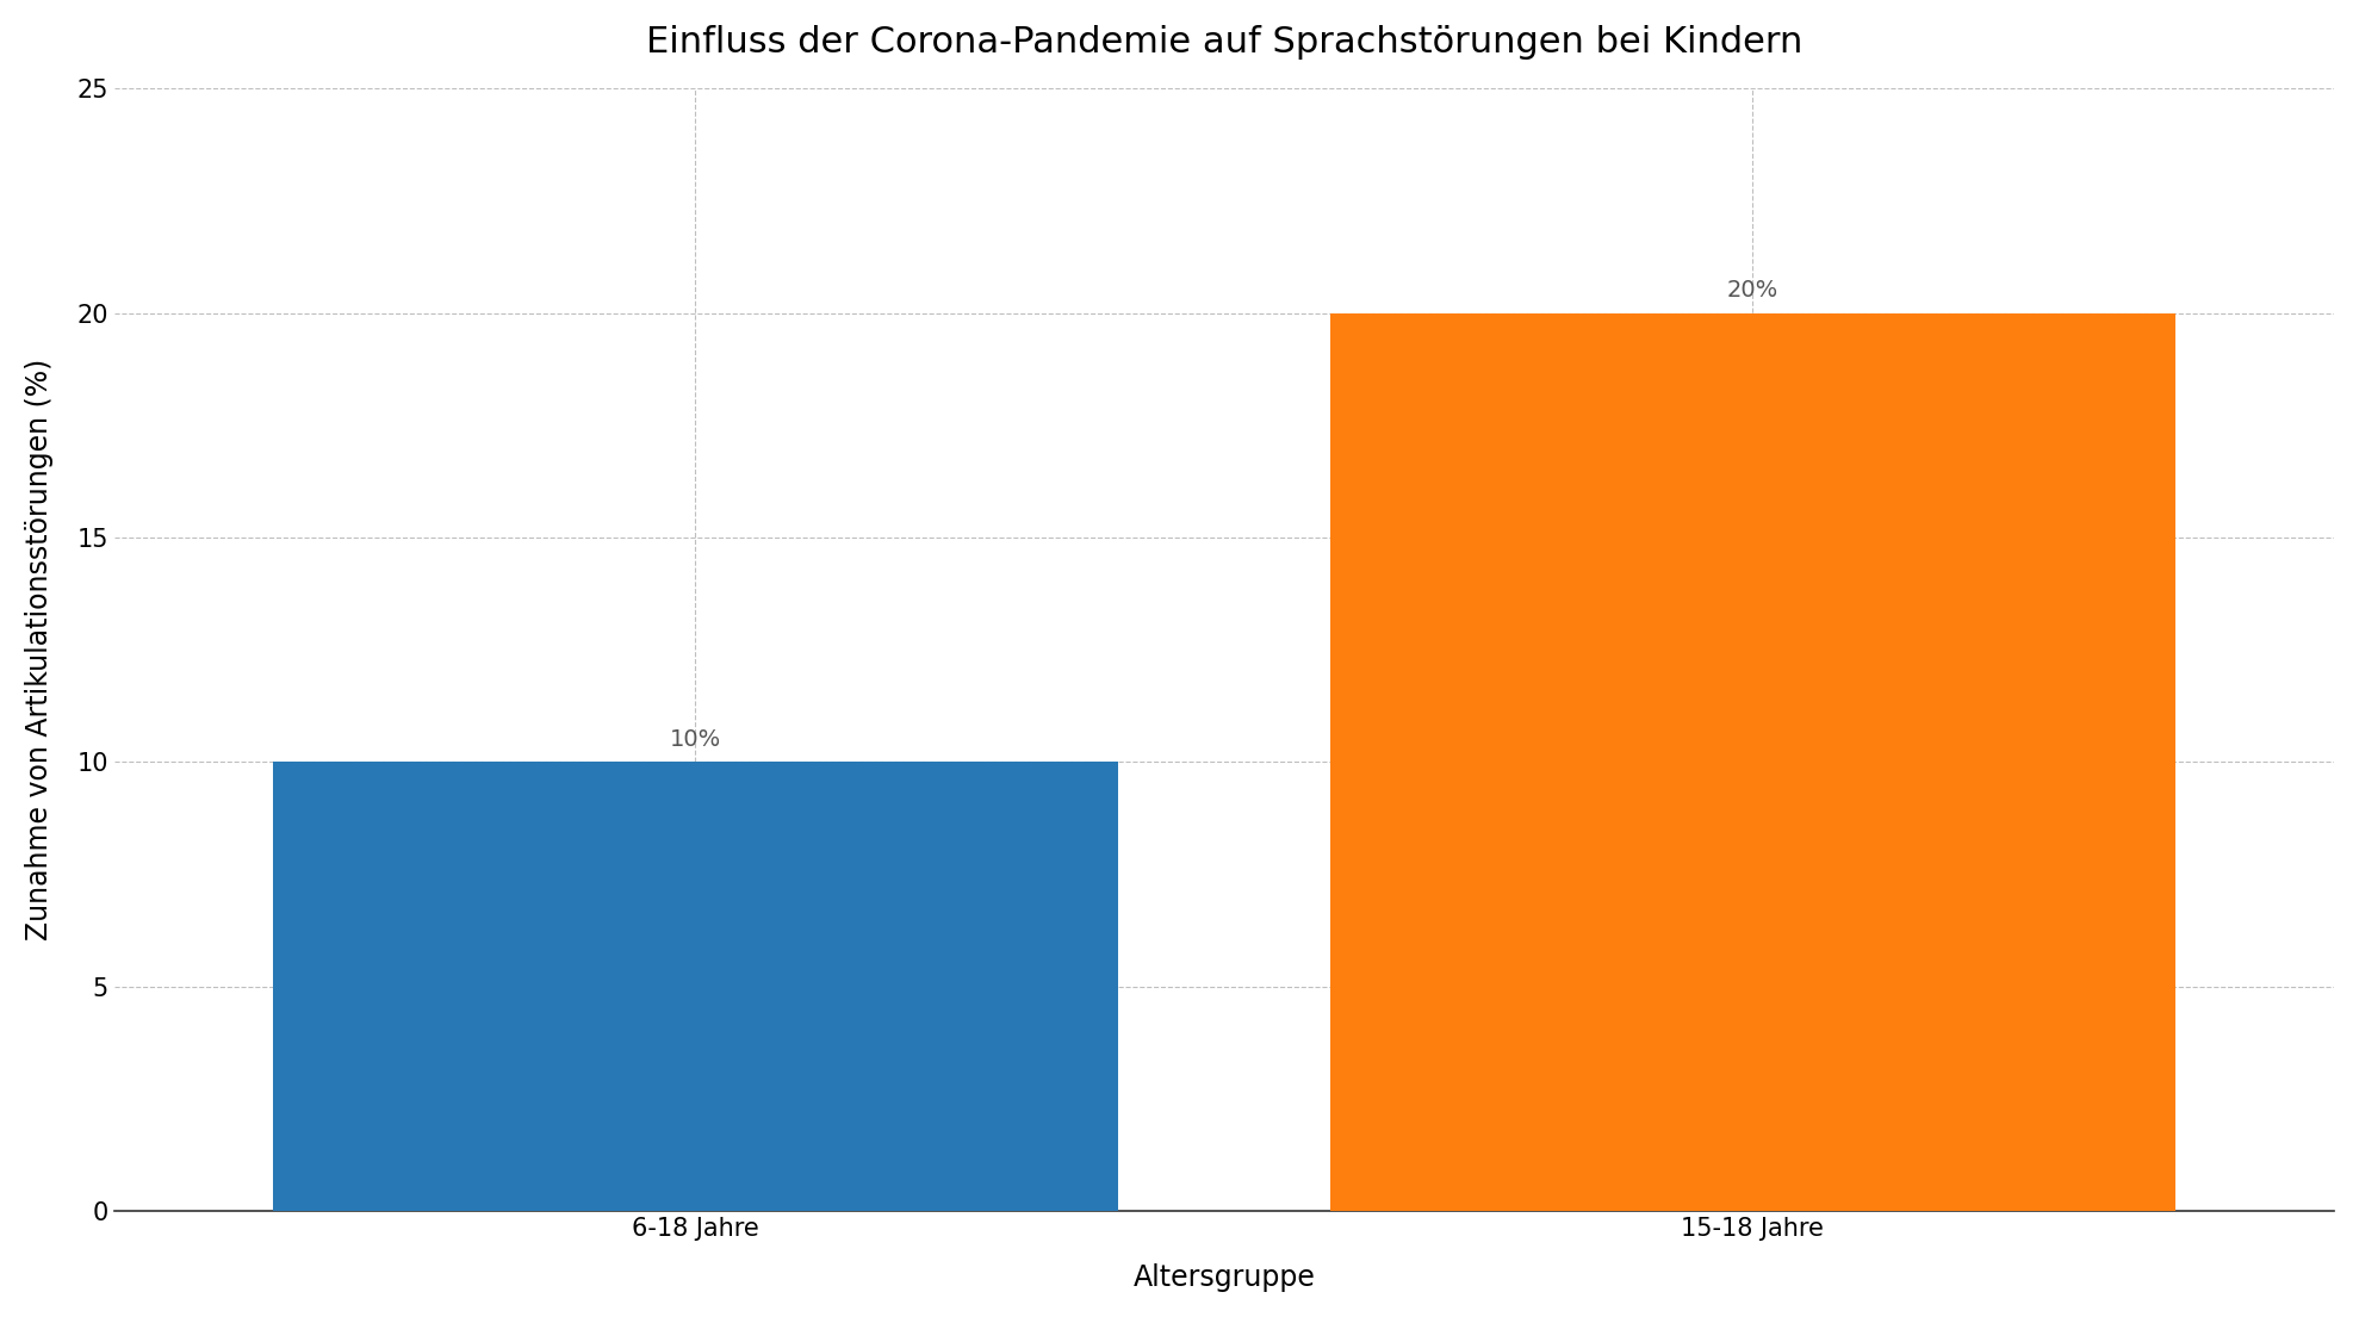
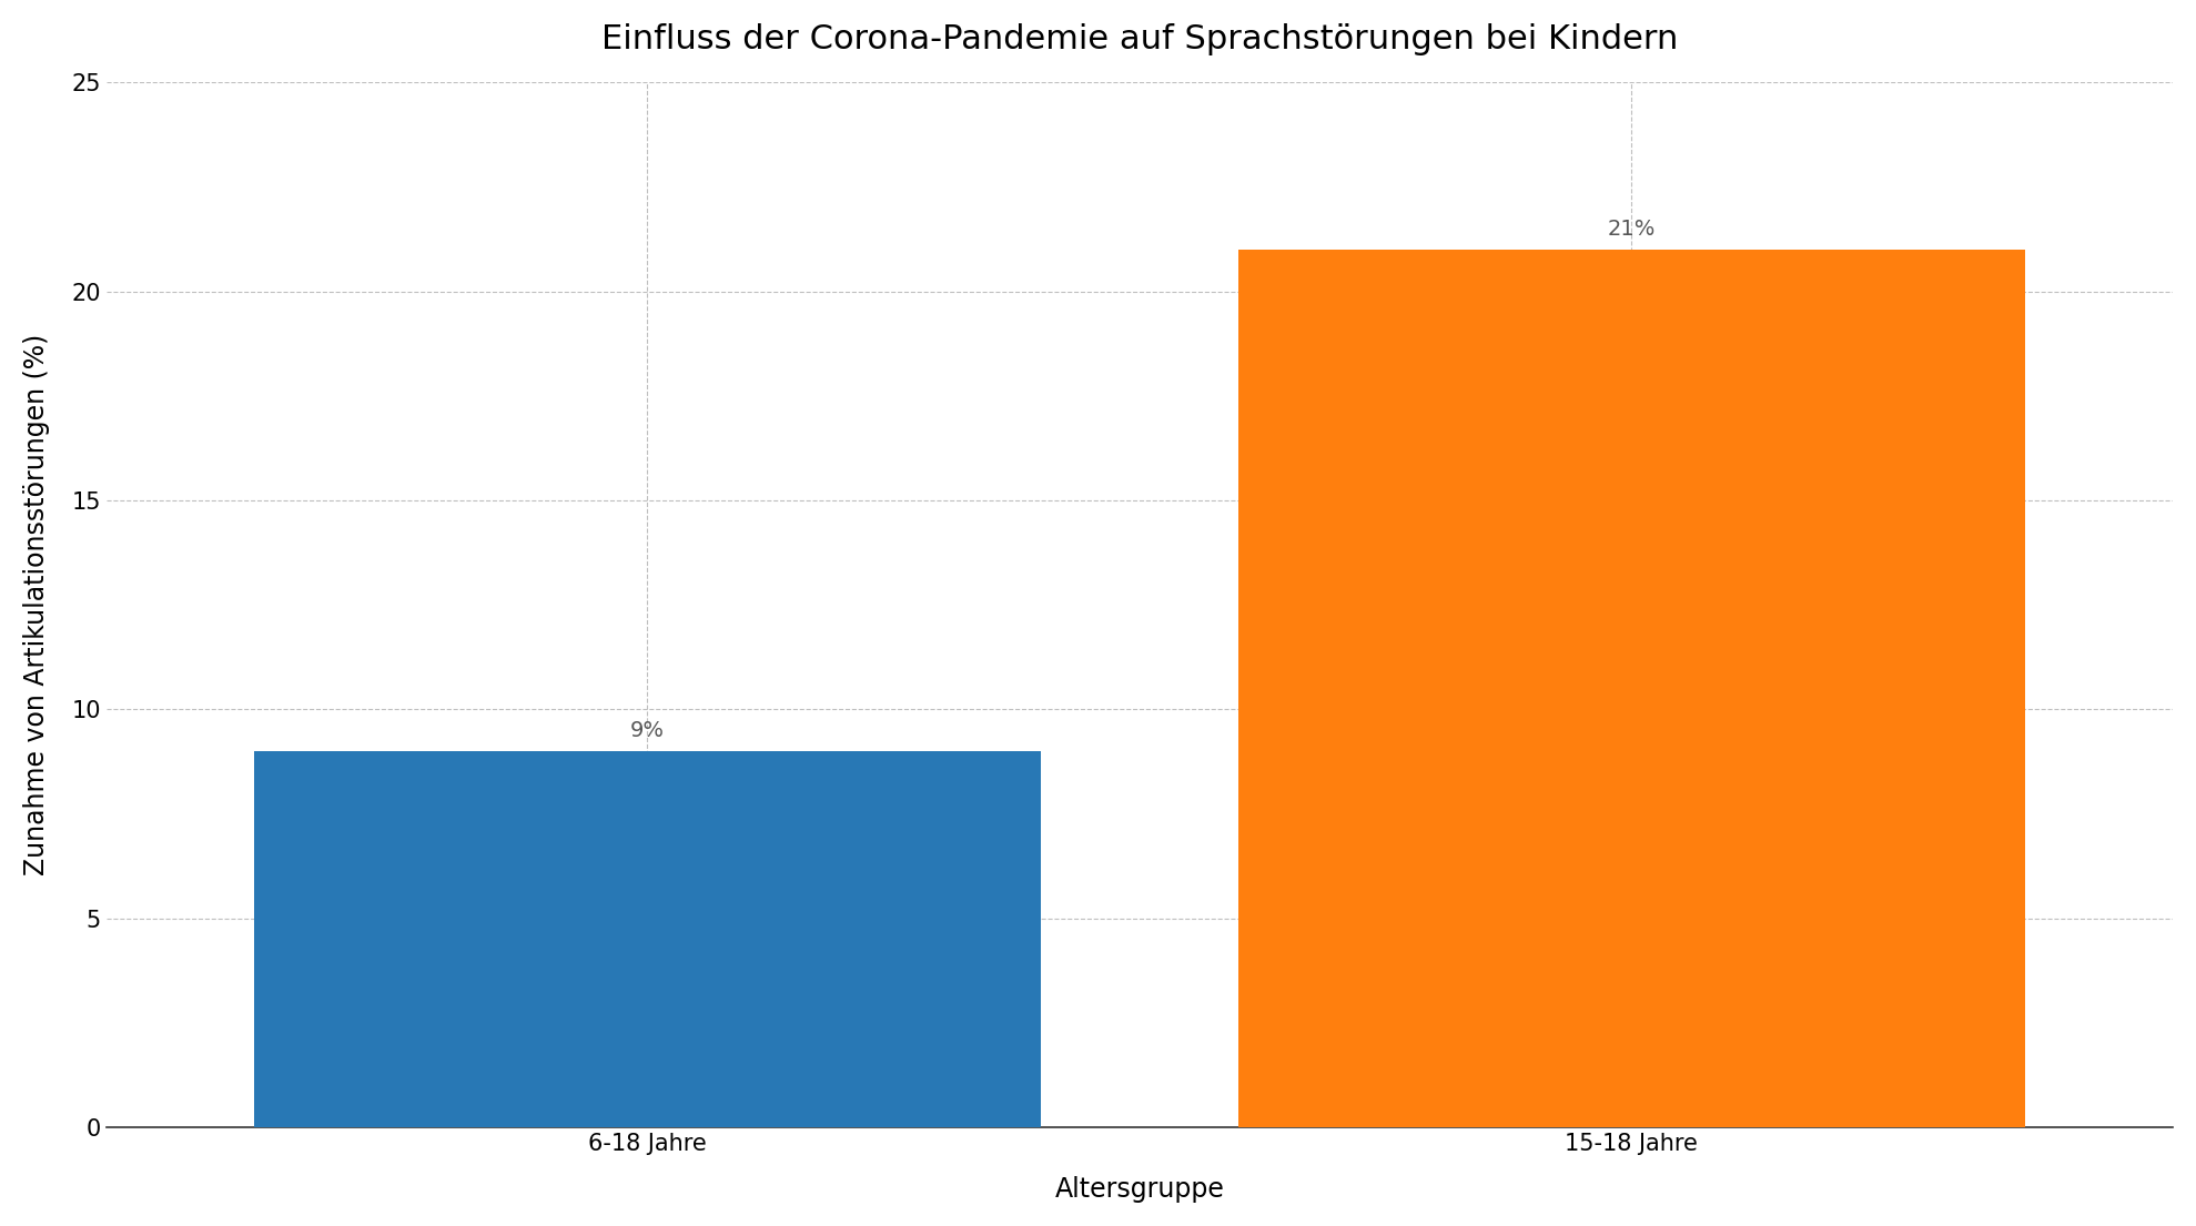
6-18 Jahre: 10% -> 9%
15-18 Jahre: 20% -> 21%
